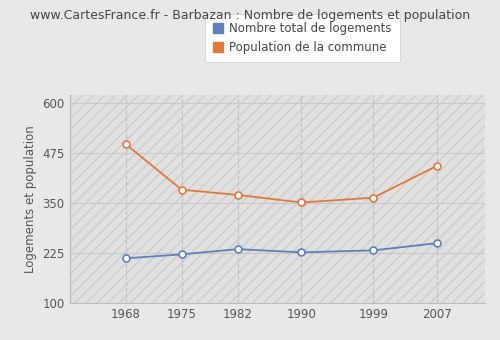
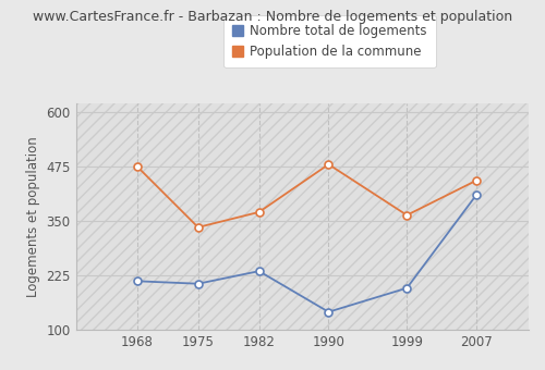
Population de la commune/1968: 497 -> 475
Nombre total de logements/1975: 221 -> 205
Population de la commune/1975: 383 -> 335
Nombre total de logements/1990: 226 -> 140
Population de la commune/1990: 351 -> 480
Nombre total de logements/1999: 231 -> 195
Nombre total de logements/2007: 249 -> 410
